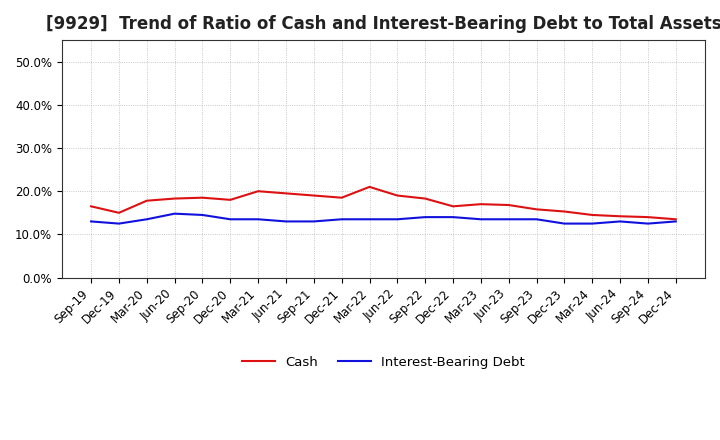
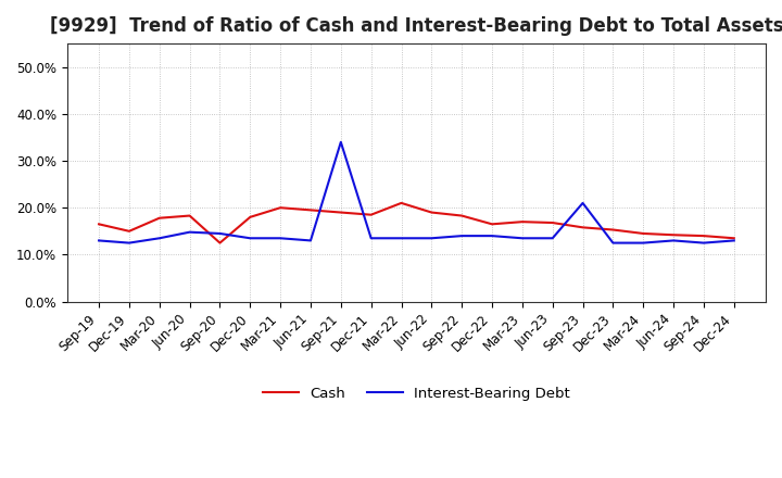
Cash/Sep-20: 18.5% -> 12.5%
Interest-Bearing Debt/Sep-21: 13.0% -> 34.0%
Interest-Bearing Debt/Sep-23: 13.5% -> 21.0%
